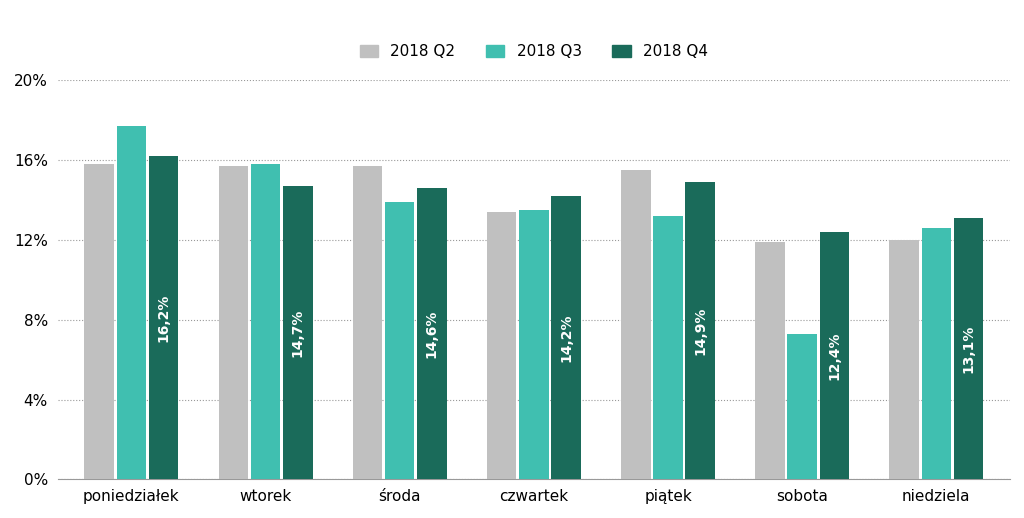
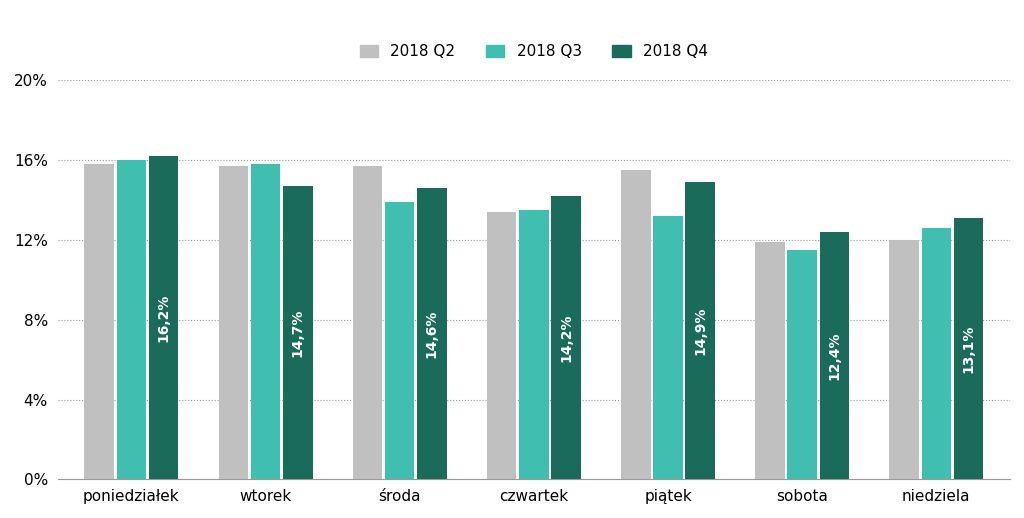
2018 Q3/poniedziałek: 17.7% -> 16.0%
2018 Q3/sobota: 7.3% -> 11.5%
